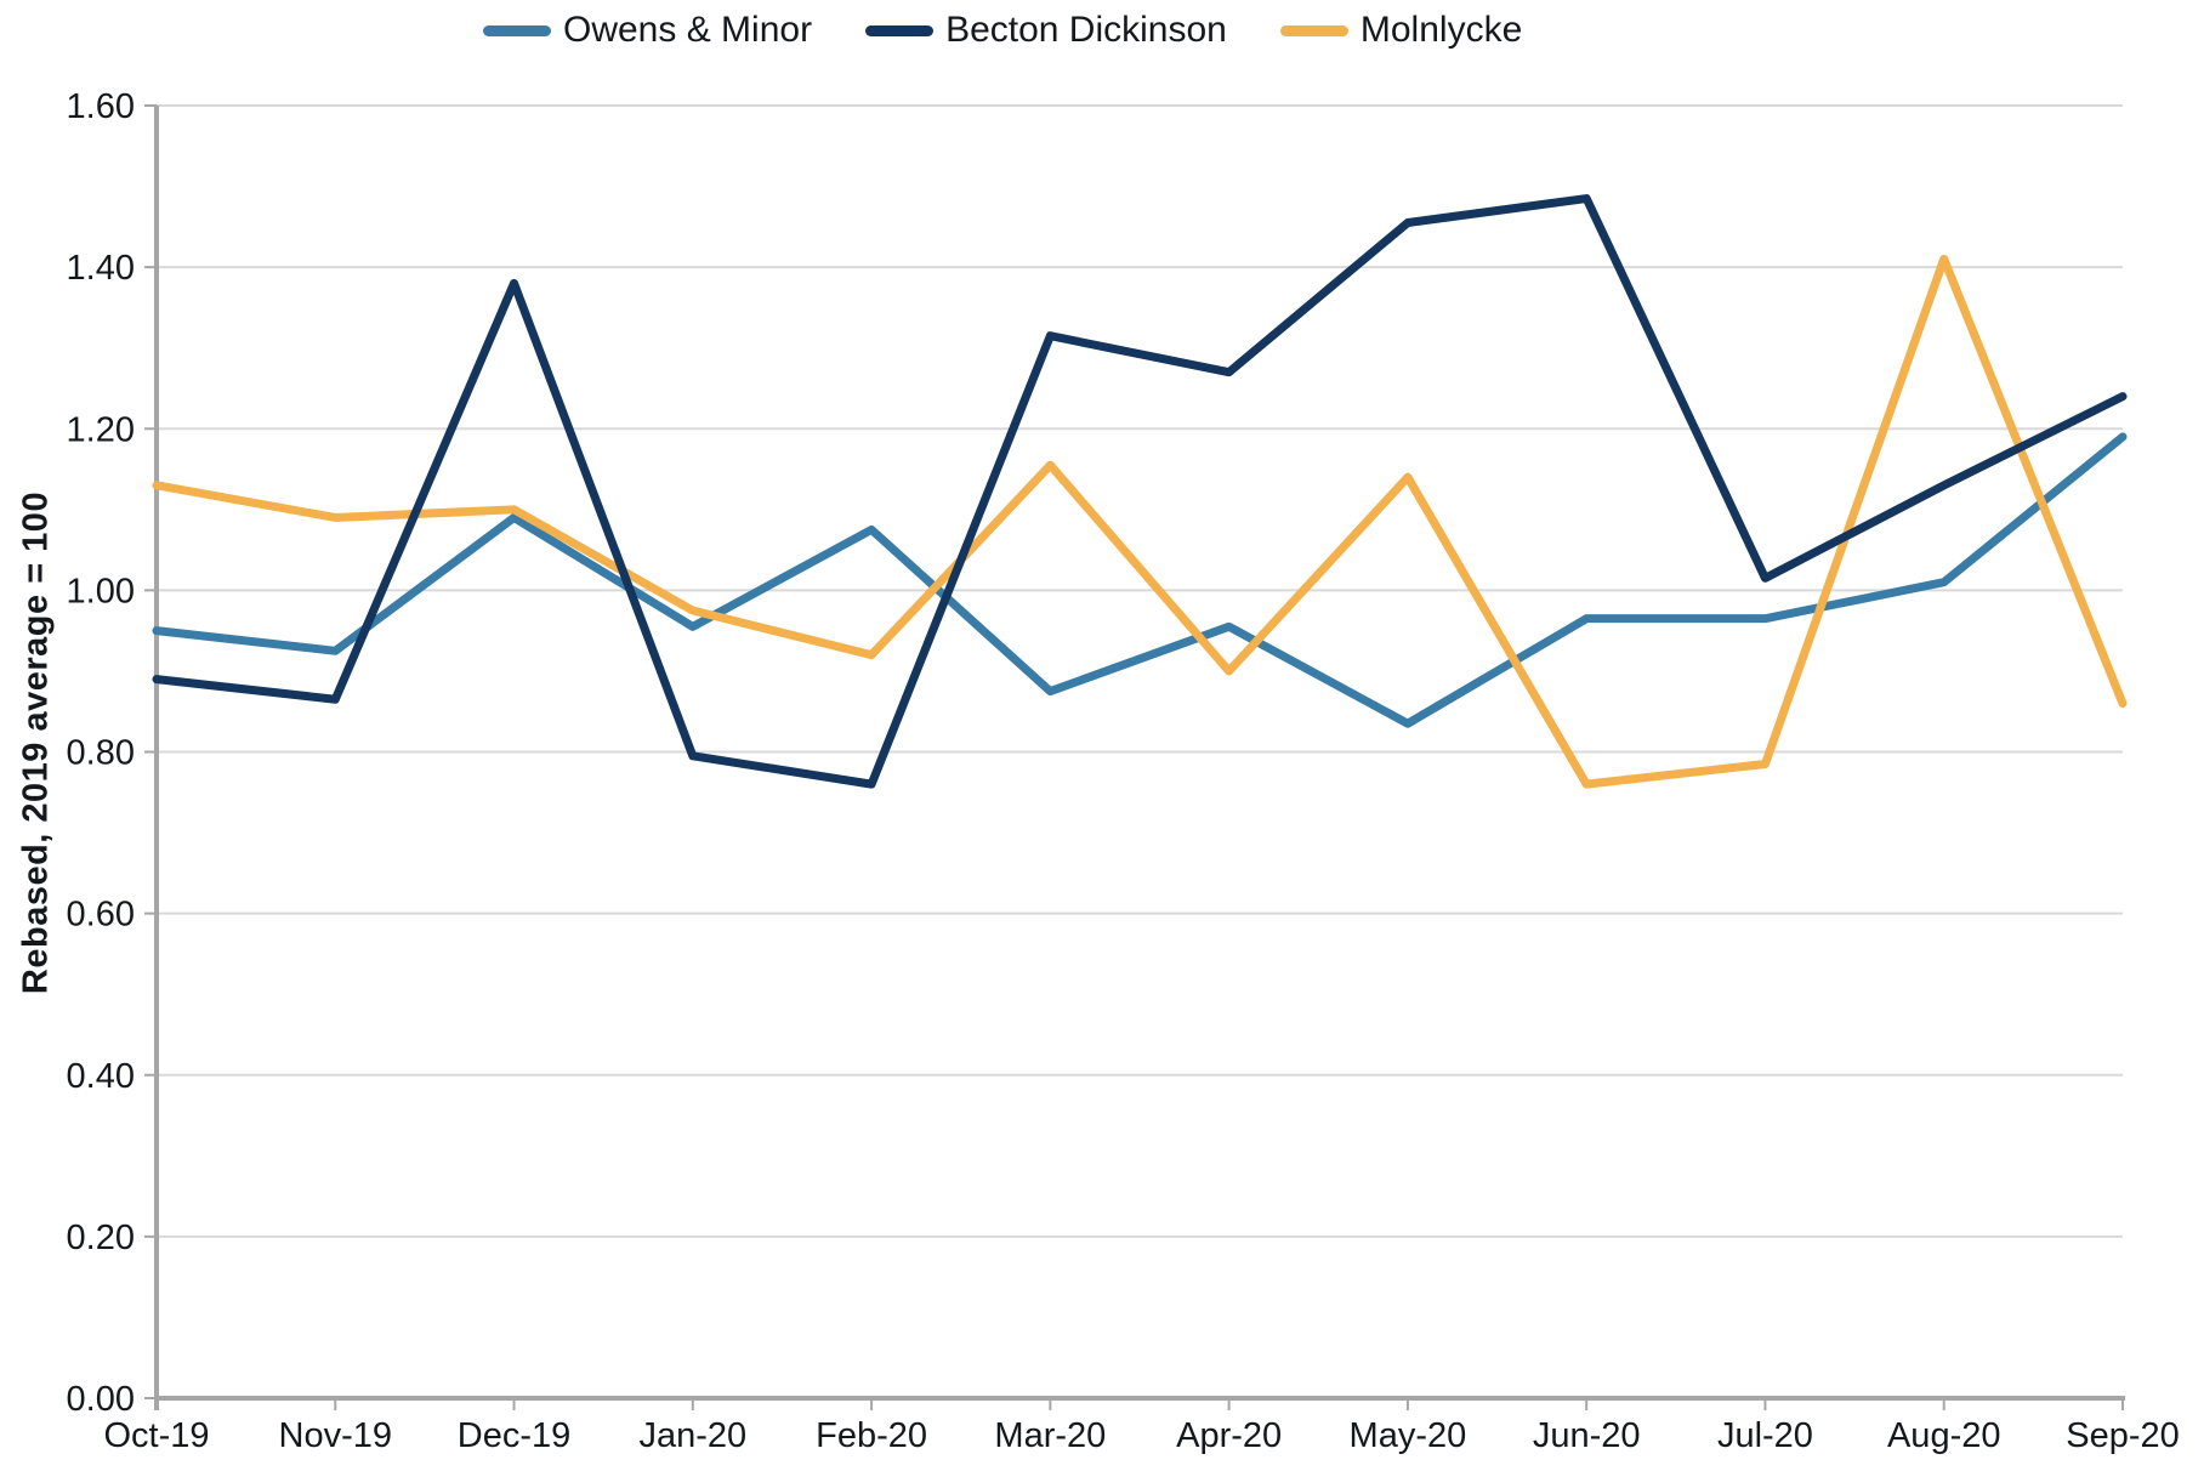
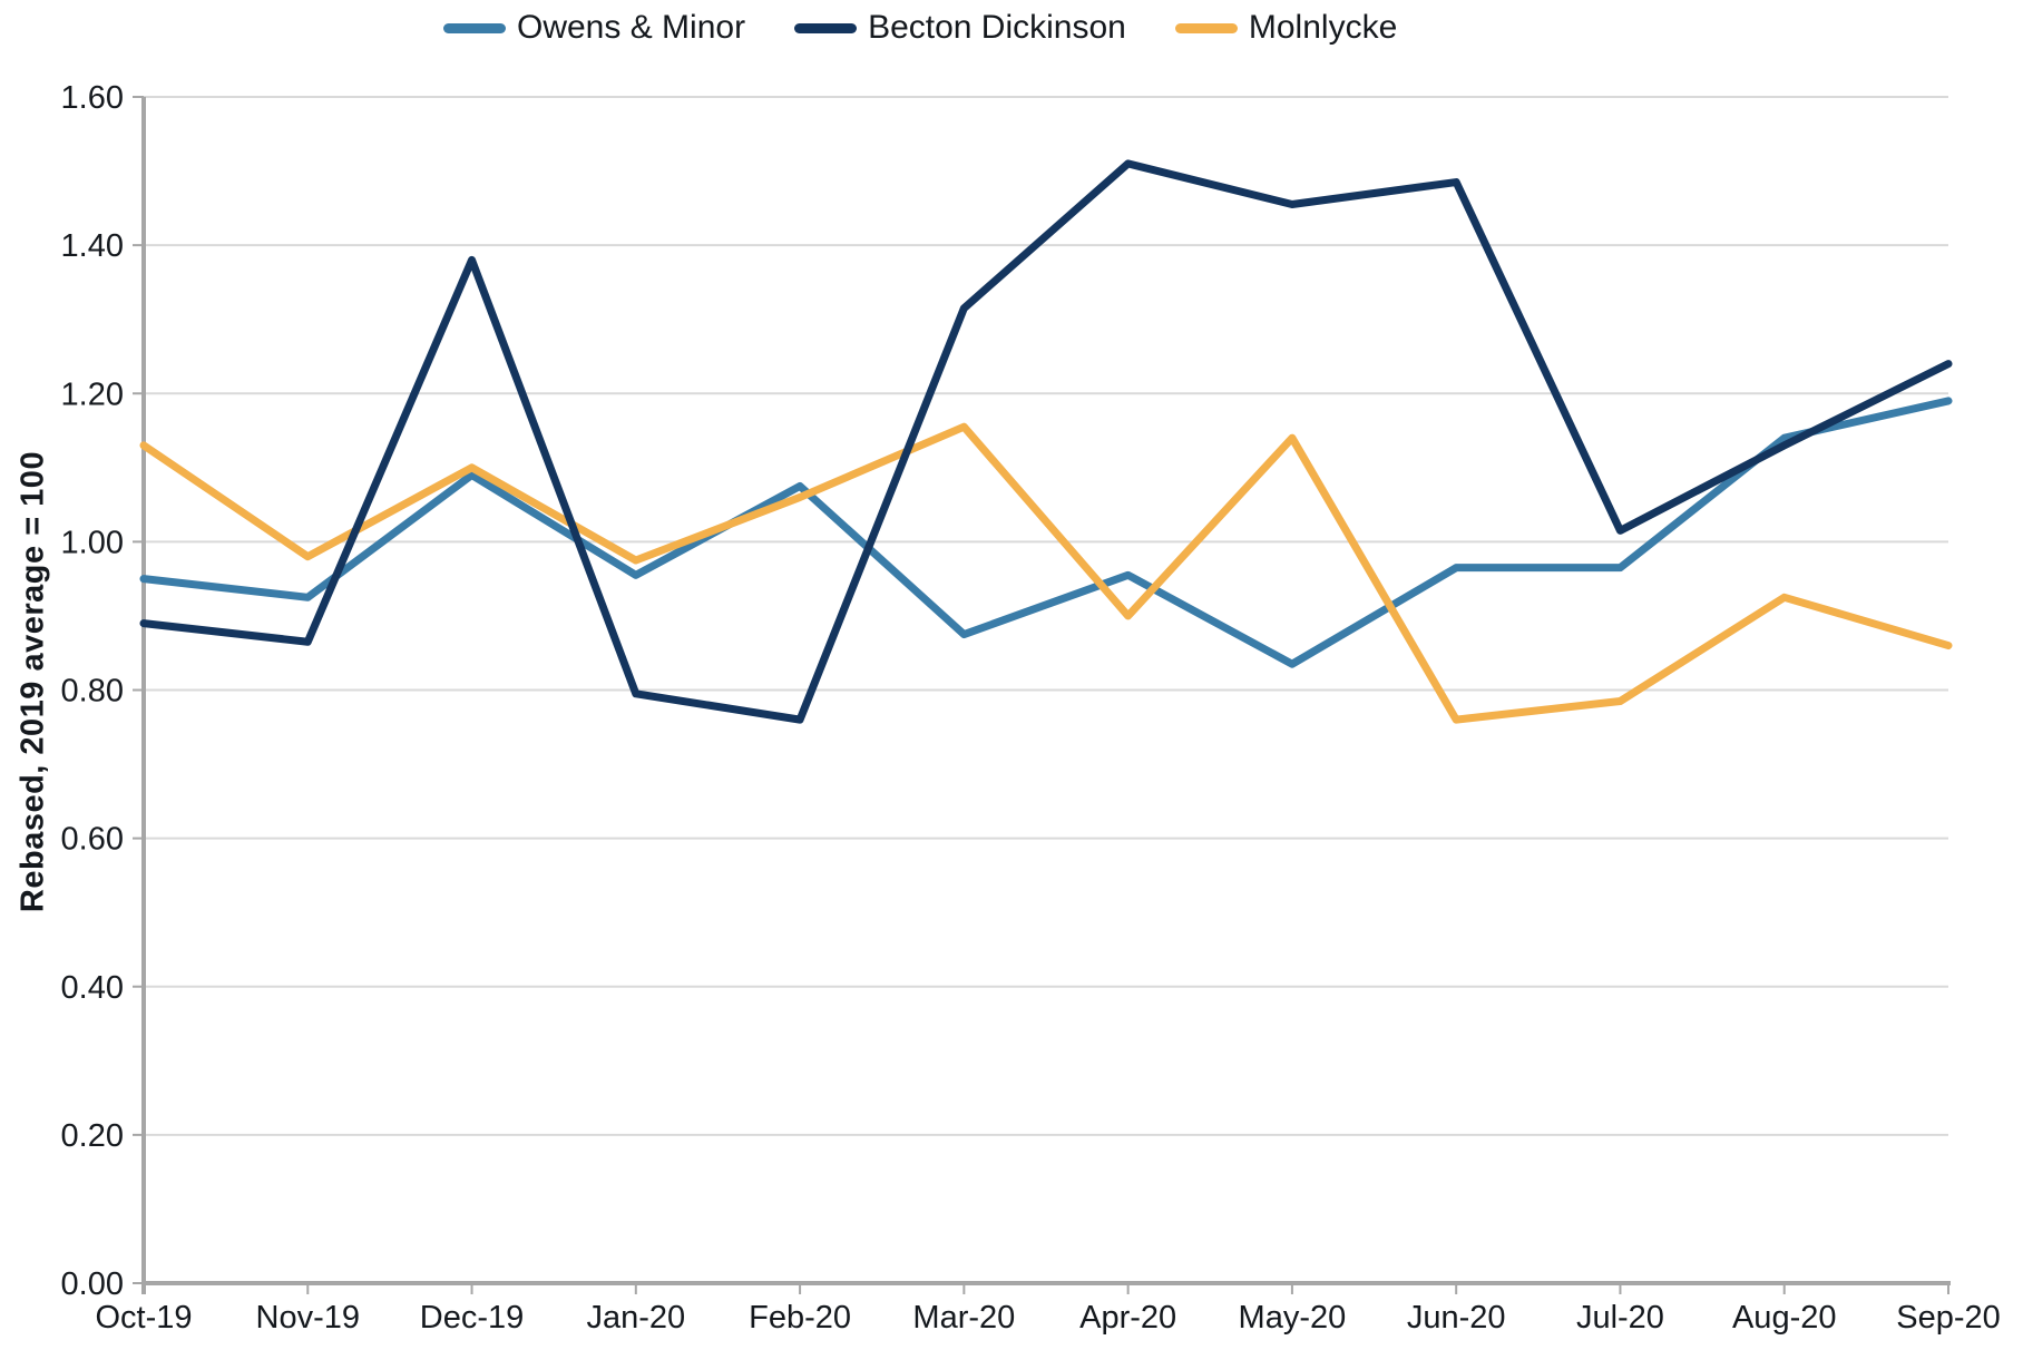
Molnlycke/Nov-19: 1.09 -> 0.98
Molnlycke/Feb-20: 0.92 -> 1.06
Becton Dickinson/Apr-20: 1.27 -> 1.51
Owens & Minor/Aug-20: 1.01 -> 1.14
Molnlycke/Aug-20: 1.41 -> 0.93
